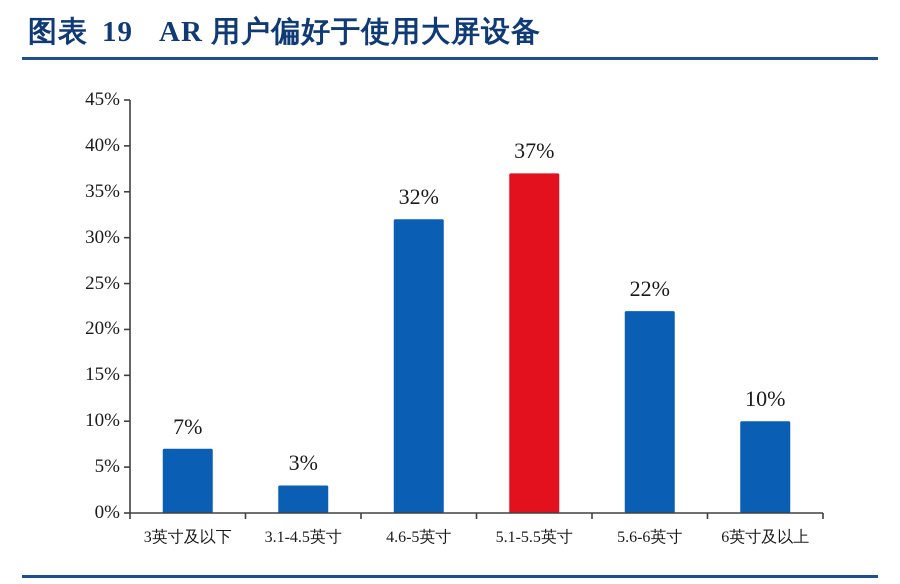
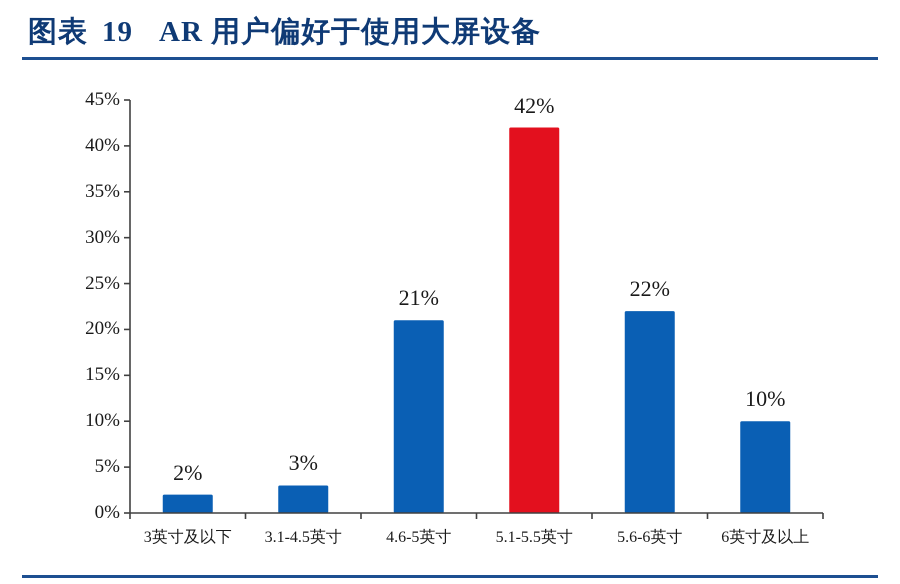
3英寸及以下: 7% -> 2%
4.6-5英寸: 32% -> 21%
5.1-5.5英寸: 37% -> 42%
